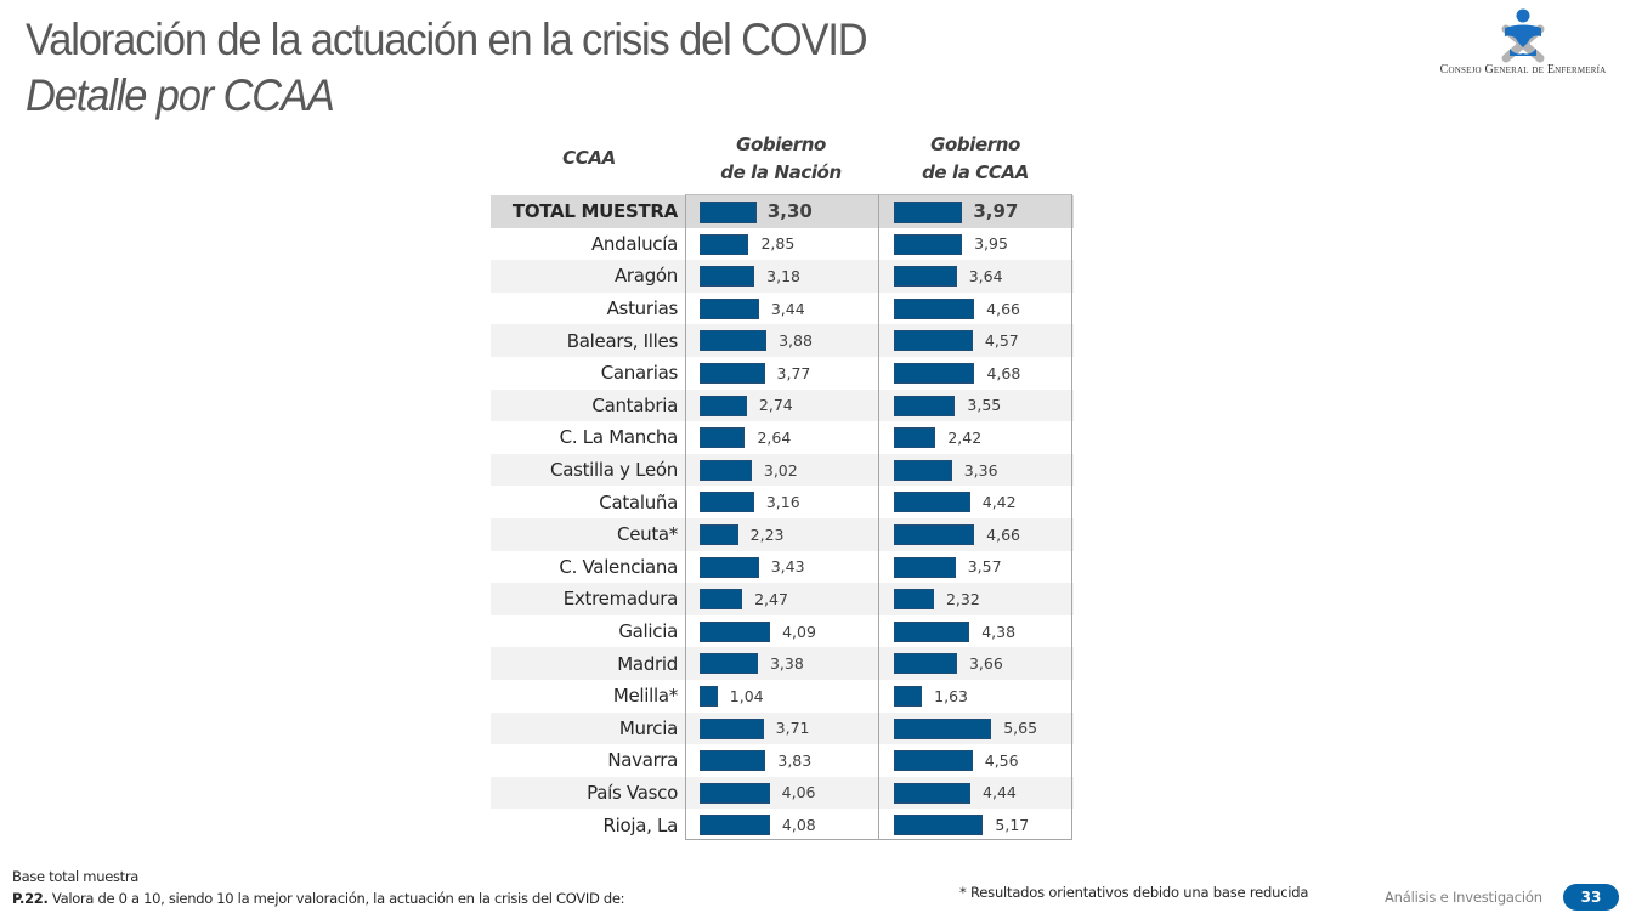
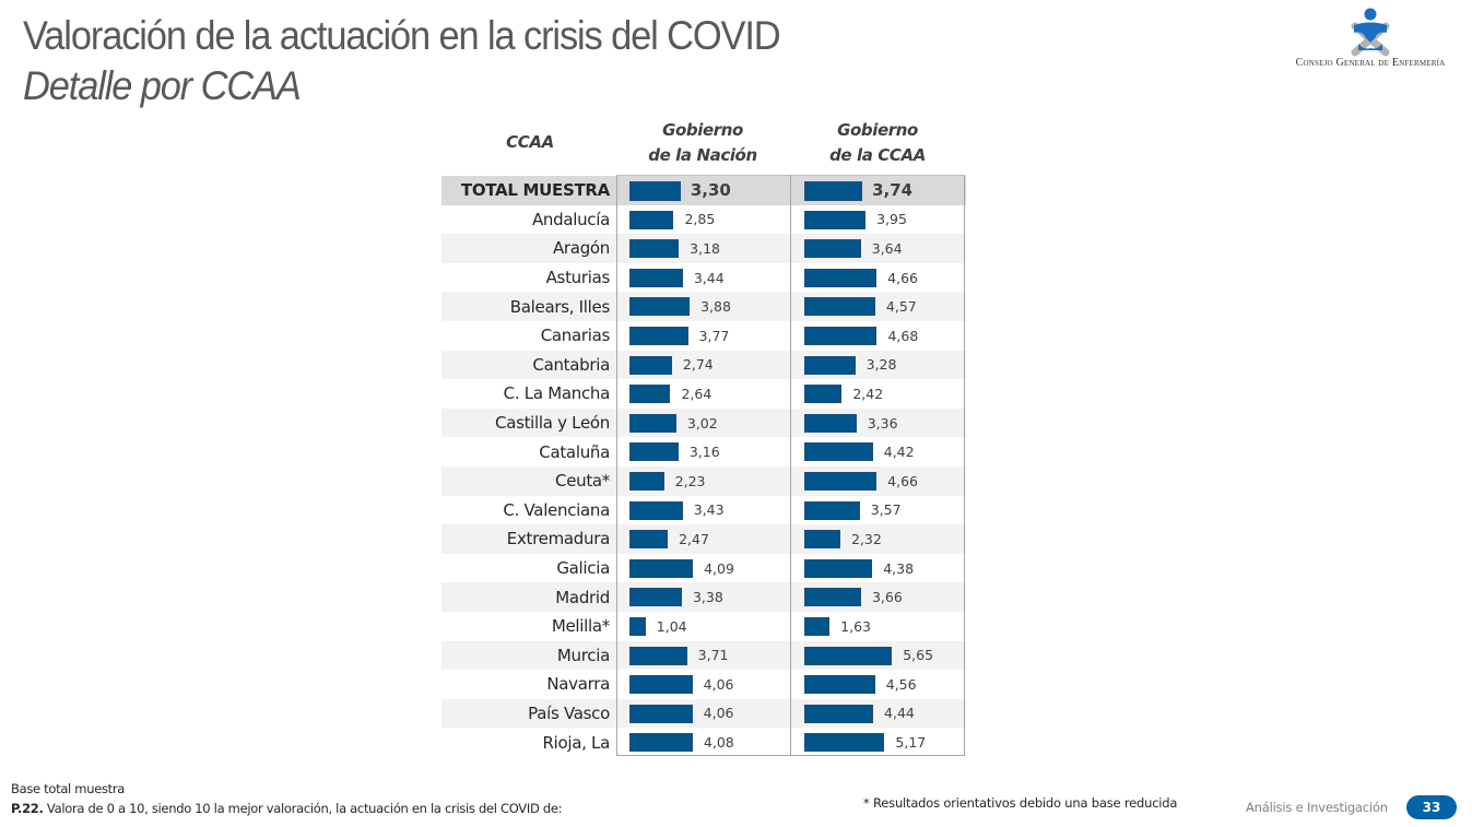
Gobierno de la CCAA/TOTAL MUESTRA: 3,97 -> 3,74
Gobierno de la CCAA/Cantabria: 3,55 -> 3,28
Gobierno de la Nación/Navarra: 3,83 -> 4,06
